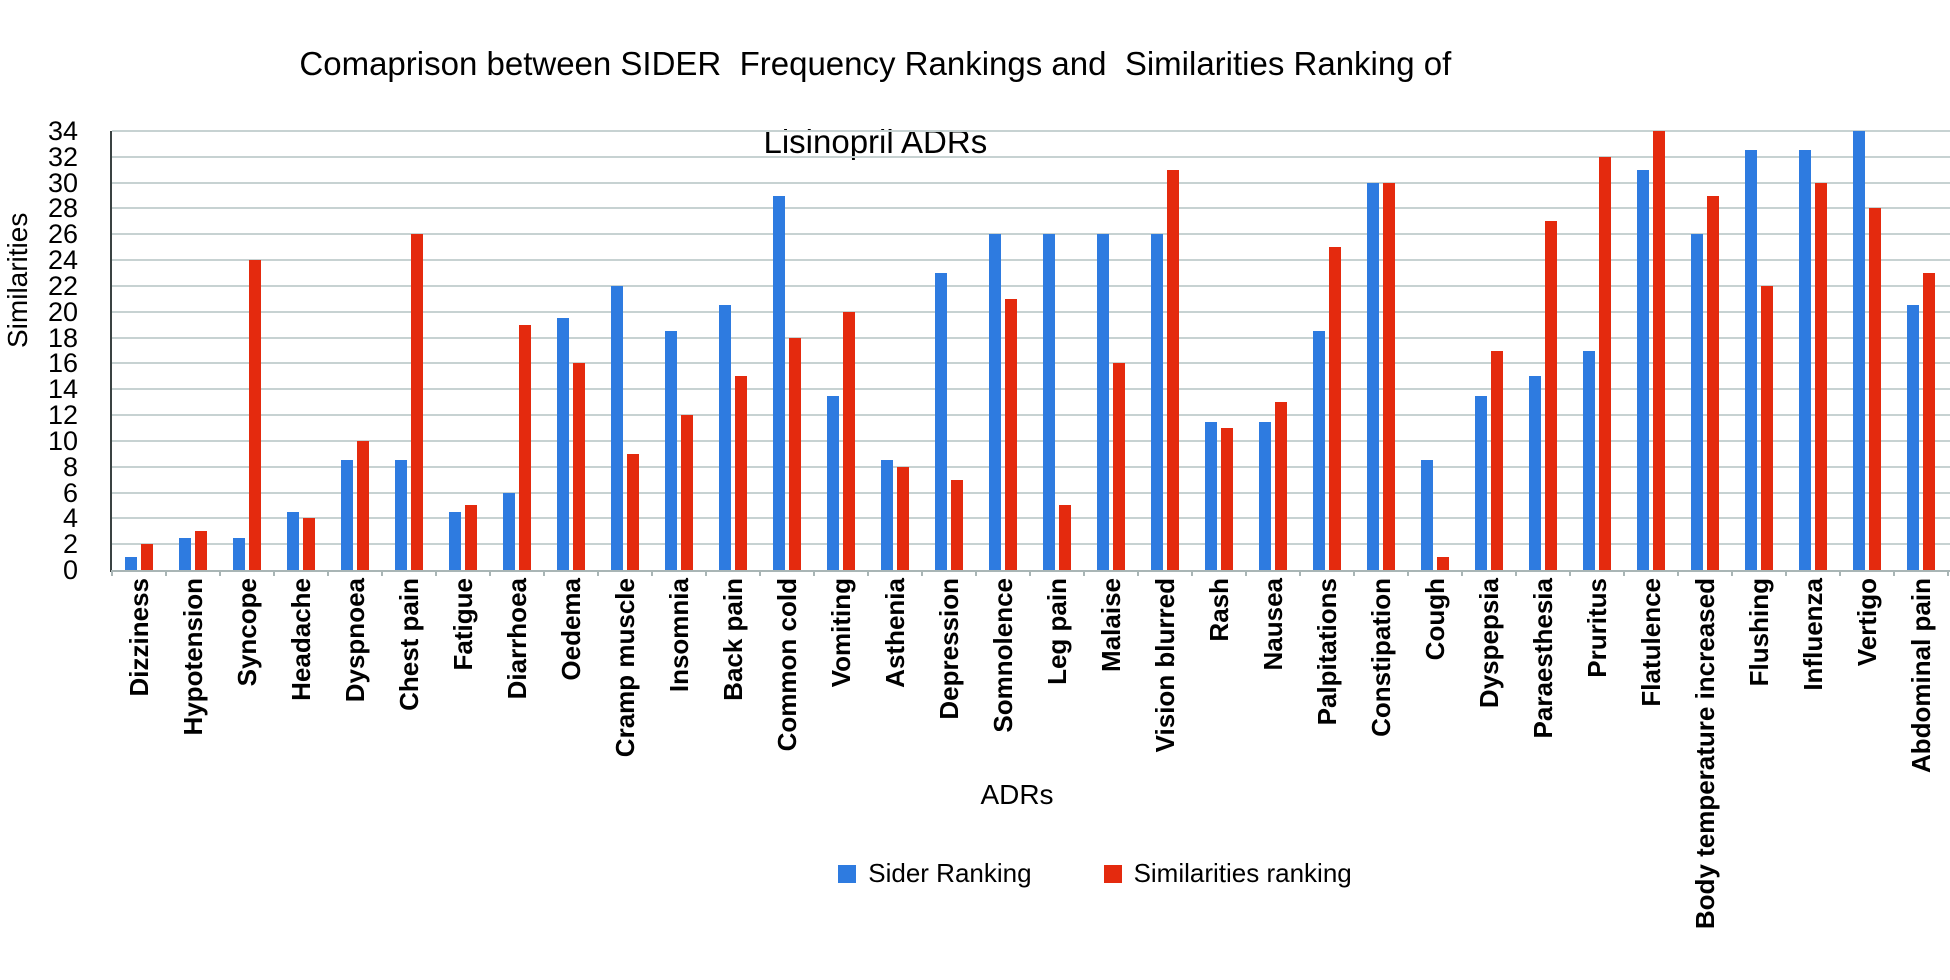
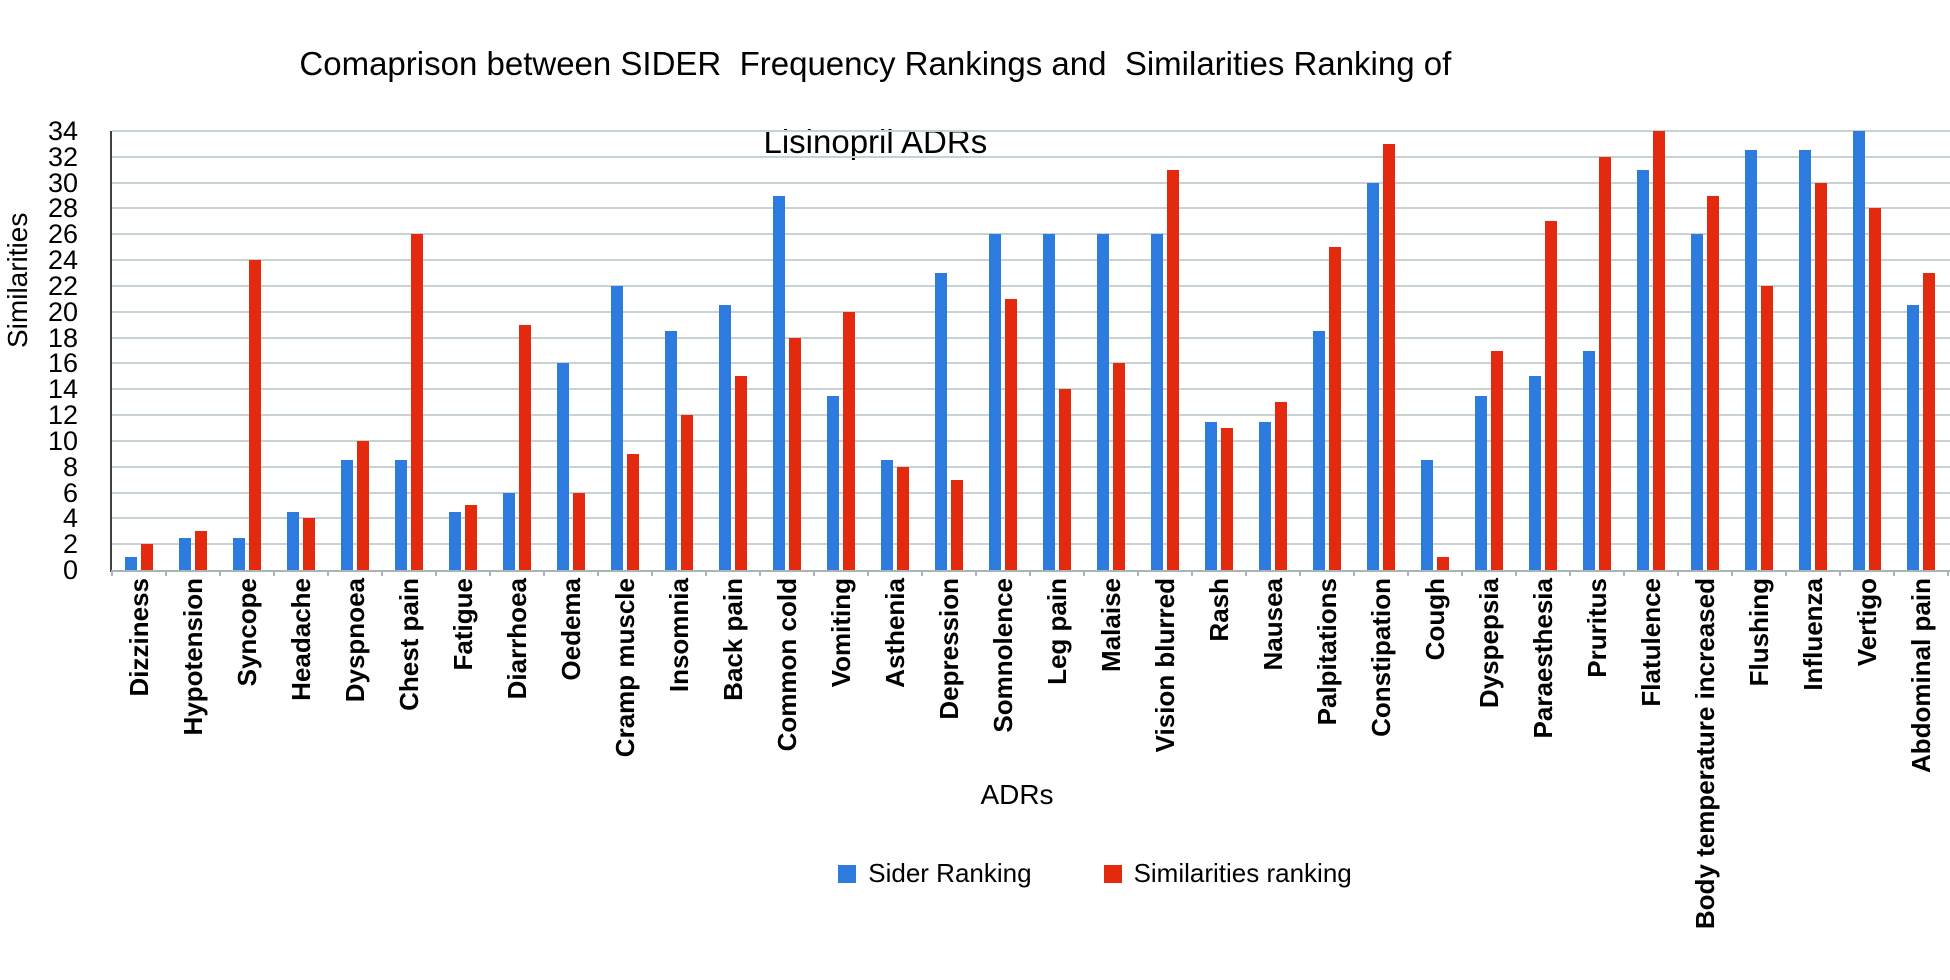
Sider Ranking/Oedema: 19.5 -> 16.0
Similarities ranking/Oedema: 16 -> 6
Similarities ranking/Leg pain: 5 -> 14
Similarities ranking/Constipation: 30 -> 33
